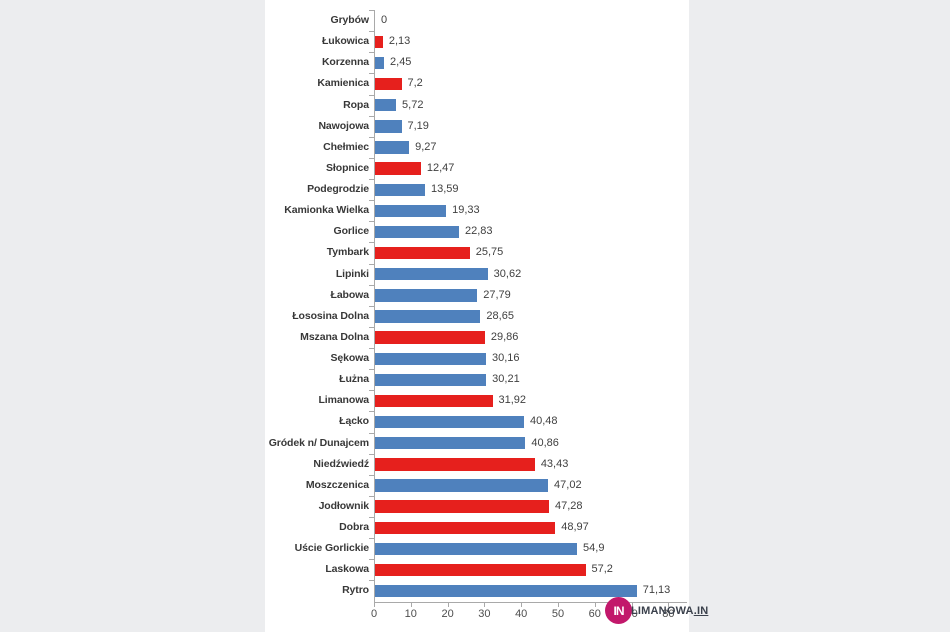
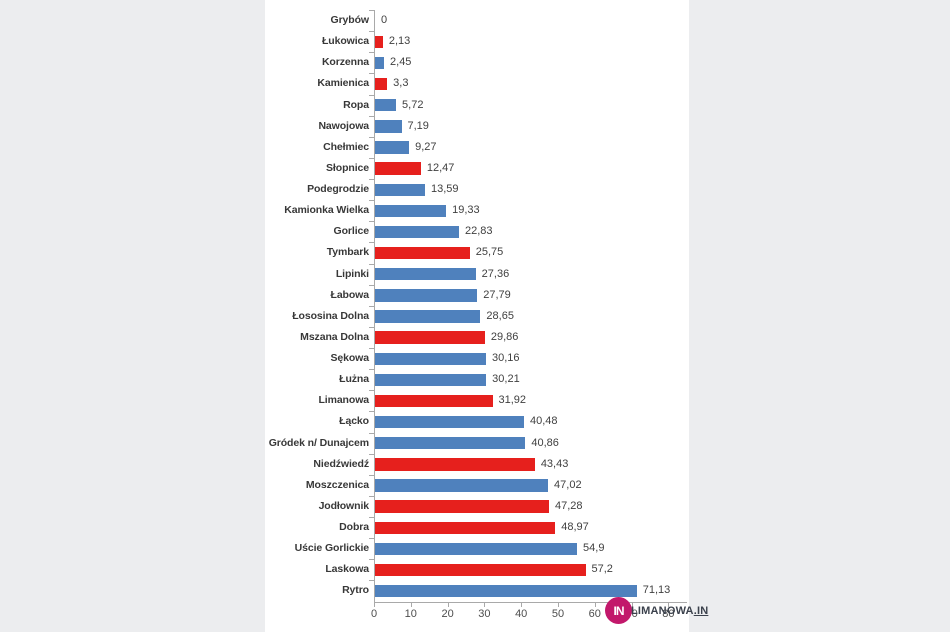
Kamienica: 7,2 -> 3,3
Lipinki: 30,62 -> 27,36
